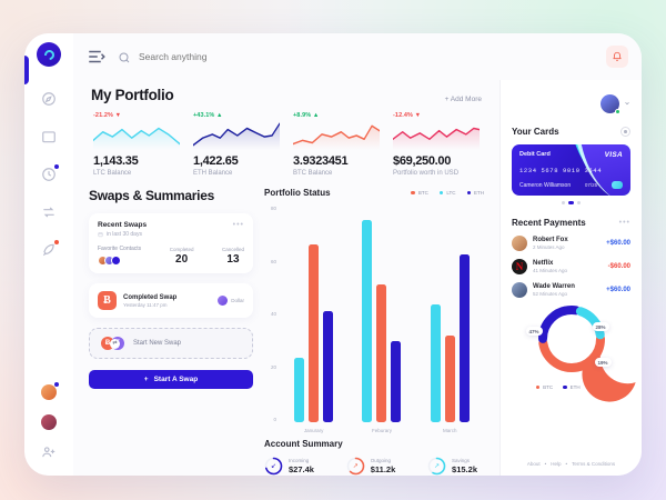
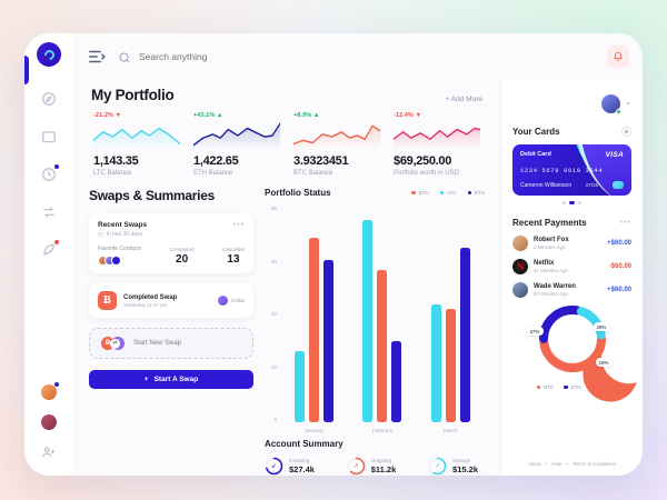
LTC/Janurary: 26 -> 29
BTC/Janurary: 72 -> 75
ETH/Janurary: 45 -> 66
BTC/Feburary: 56 -> 62
BTC/March: 35 -> 46
ETH/March: 68 -> 71
